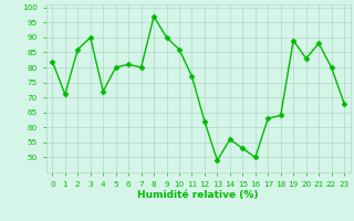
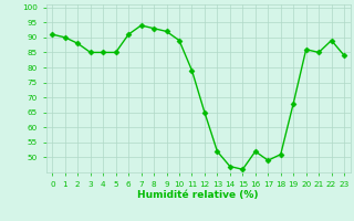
0: 82 -> 91
1: 71 -> 90
2: 86 -> 88
3: 90 -> 85
4: 72 -> 85
5: 80 -> 85
6: 81 -> 91
7: 80 -> 94
8: 97 -> 93
9: 90 -> 92
10: 86 -> 89
11: 77 -> 79
12: 62 -> 65
13: 49 -> 52
14: 56 -> 47
15: 53 -> 46
16: 50 -> 52
17: 63 -> 49
18: 64 -> 51
19: 89 -> 68
20: 83 -> 86
21: 88 -> 85
22: 80 -> 89
23: 68 -> 84
